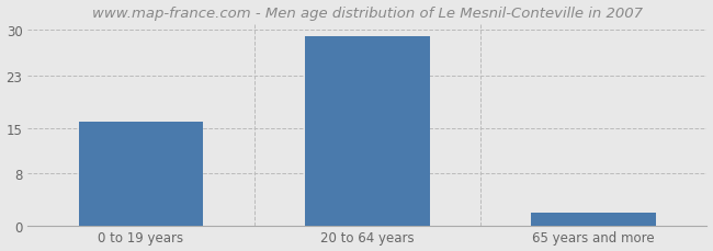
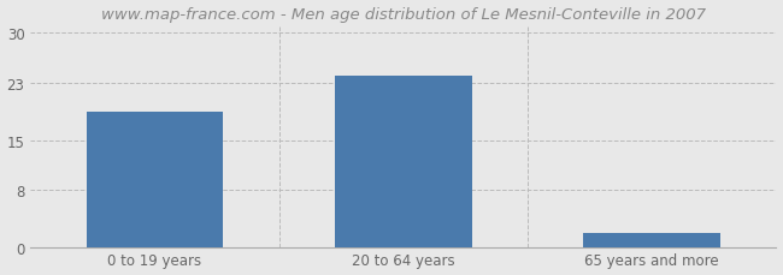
0 to 19 years: 16 -> 19
20 to 64 years: 29 -> 24
